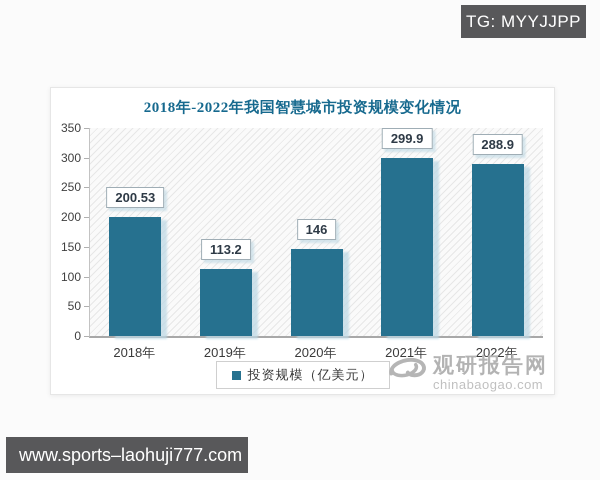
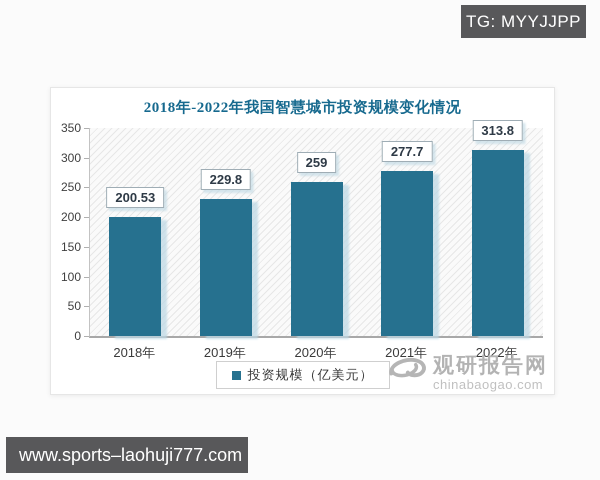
2019年: 113.2 -> 229.8
2020年: 146 -> 259
2021年: 299.9 -> 277.7
2022年: 288.9 -> 313.8
